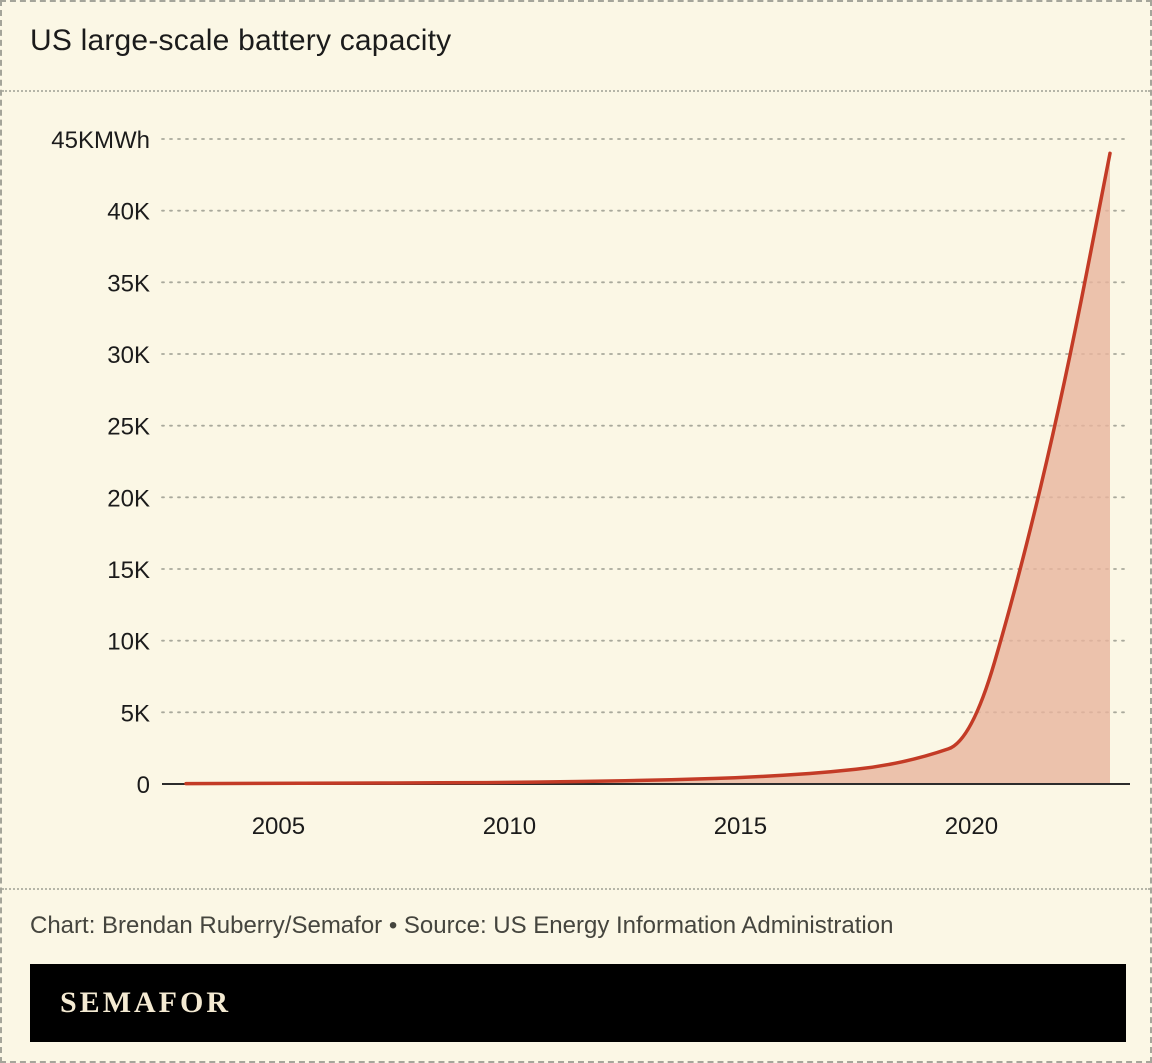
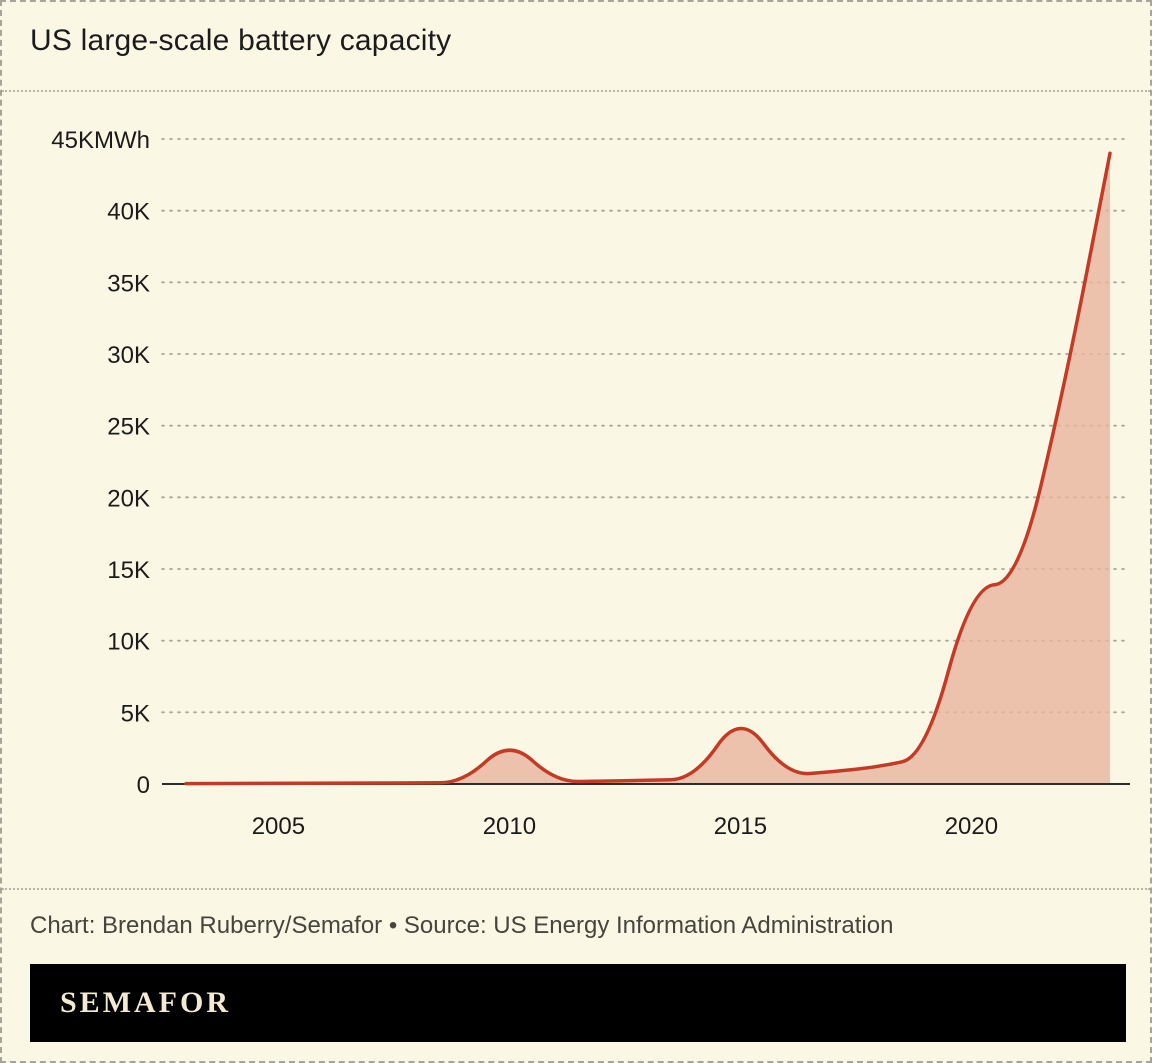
2010: 0.1K -> 3.1K
2015: 0.4K -> 5.0K
2020: 3.0K -> 13.8K
